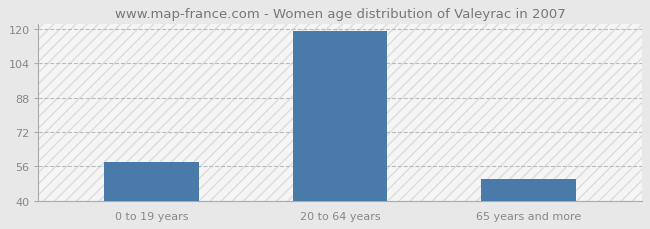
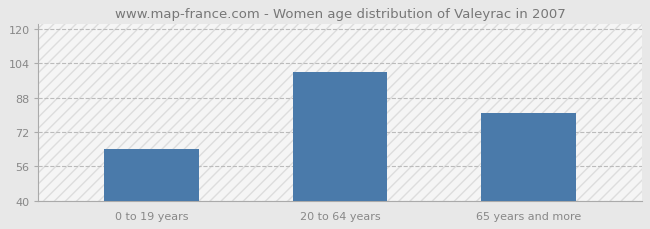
0 to 19 years: 58 -> 64
20 to 64 years: 119 -> 100
65 years and more: 50 -> 81
